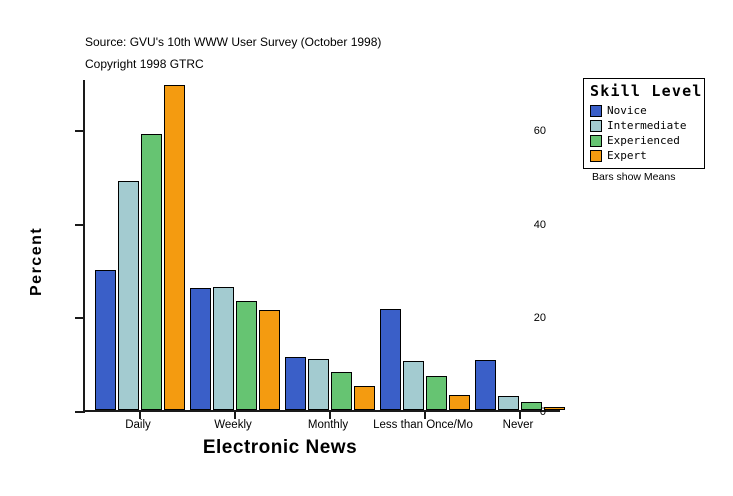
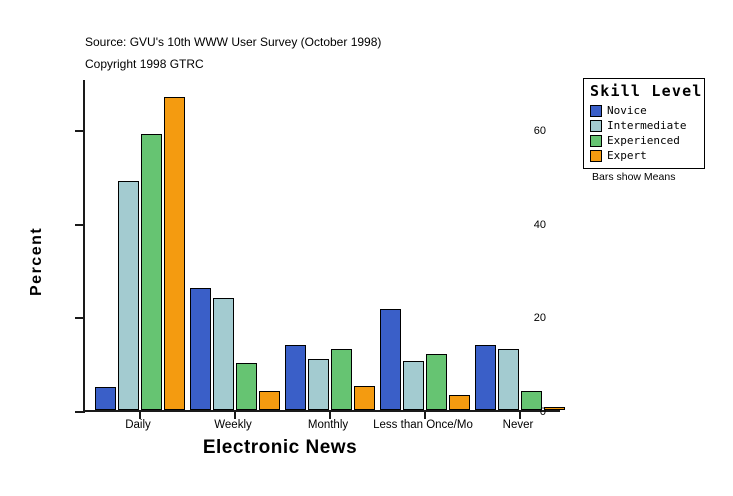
Novice/Daily: 30 -> 5
Expert/Daily: 70 -> 67
Intermediate/Weekly: 26 -> 24
Experienced/Weekly: 23 -> 10
Expert/Weekly: 21 -> 4
Novice/Monthly: 11 -> 14
Experienced/Monthly: 8 -> 13
Experienced/Less than Once/Mo: 7 -> 12
Novice/Never: 11 -> 14
Intermediate/Never: 3 -> 13
Experienced/Never: 2 -> 4
